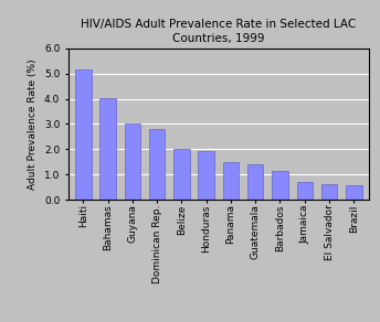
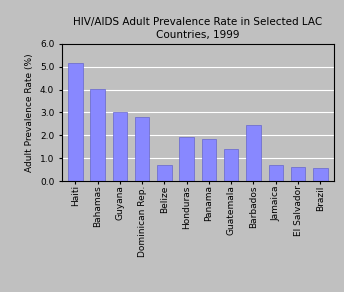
Belize: 2.01 -> 0.70
Panama: 1.51 -> 1.85
Barbados: 1.13 -> 2.45
